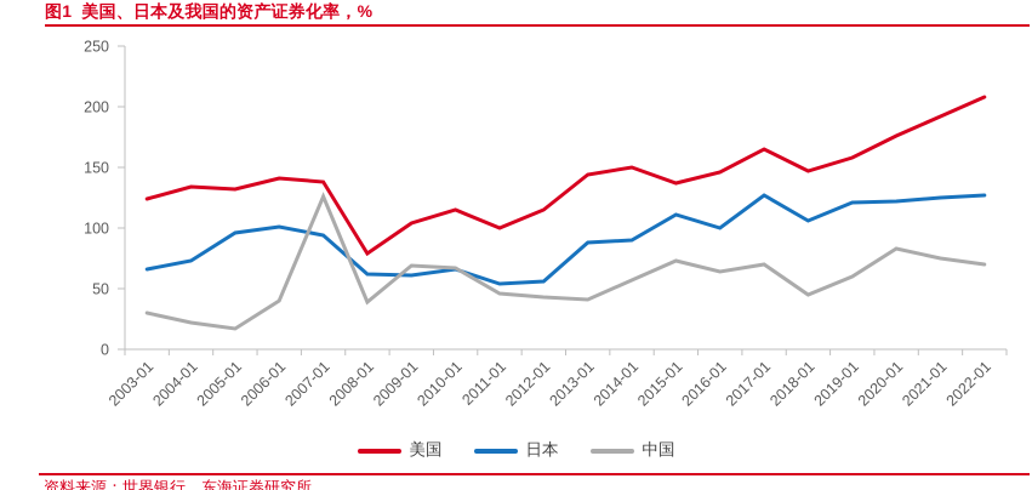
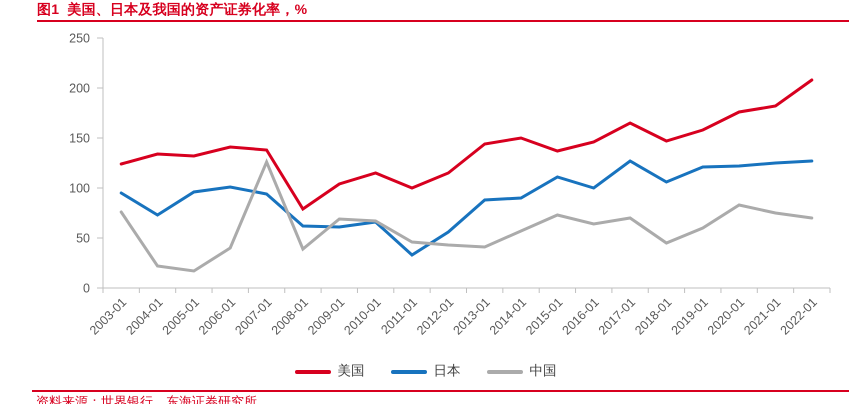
日本/2003-01: 66 -> 95
中国/2003-01: 30 -> 76
日本/2011-01: 54 -> 33
美国/2021-01: 192 -> 182
